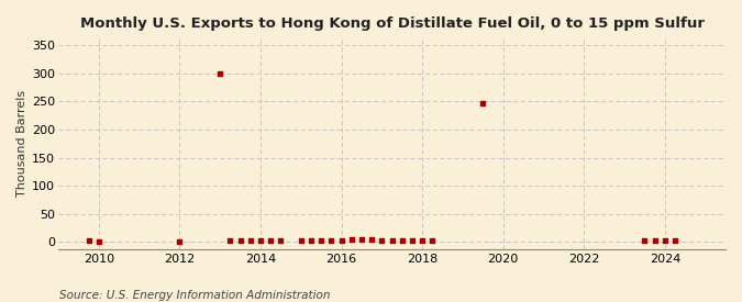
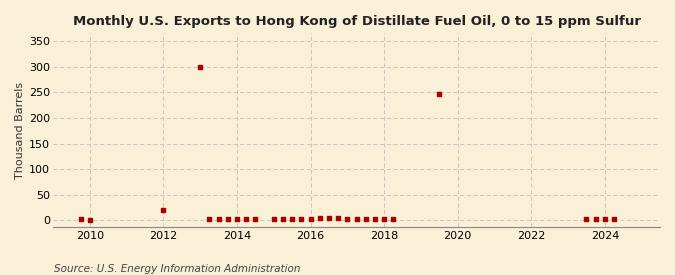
2012: 1 -> 20
